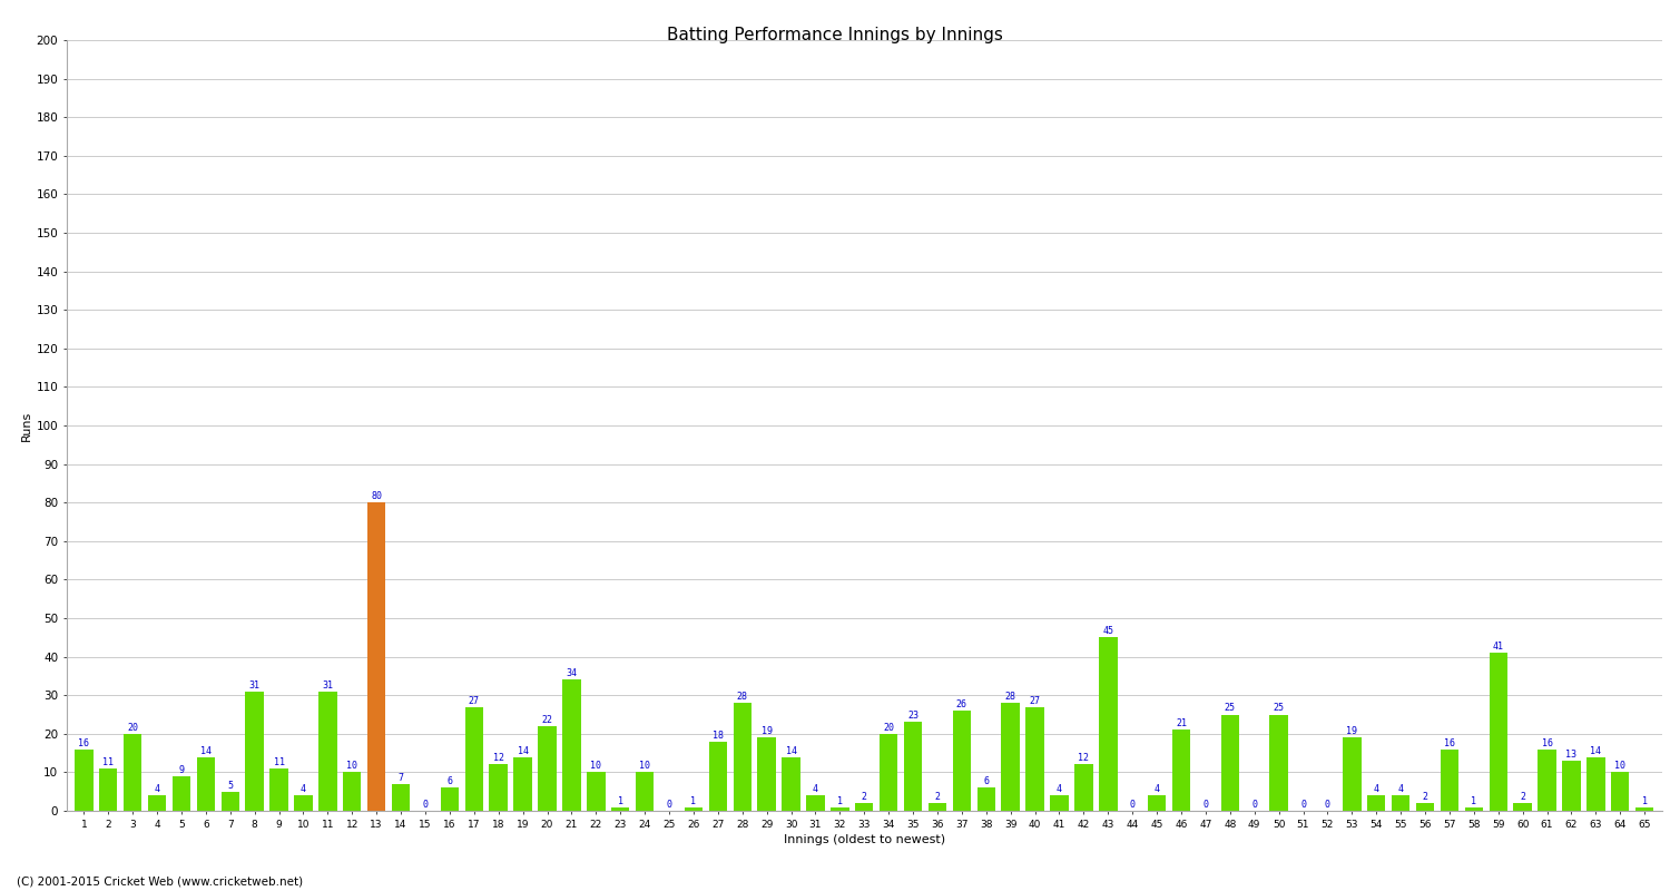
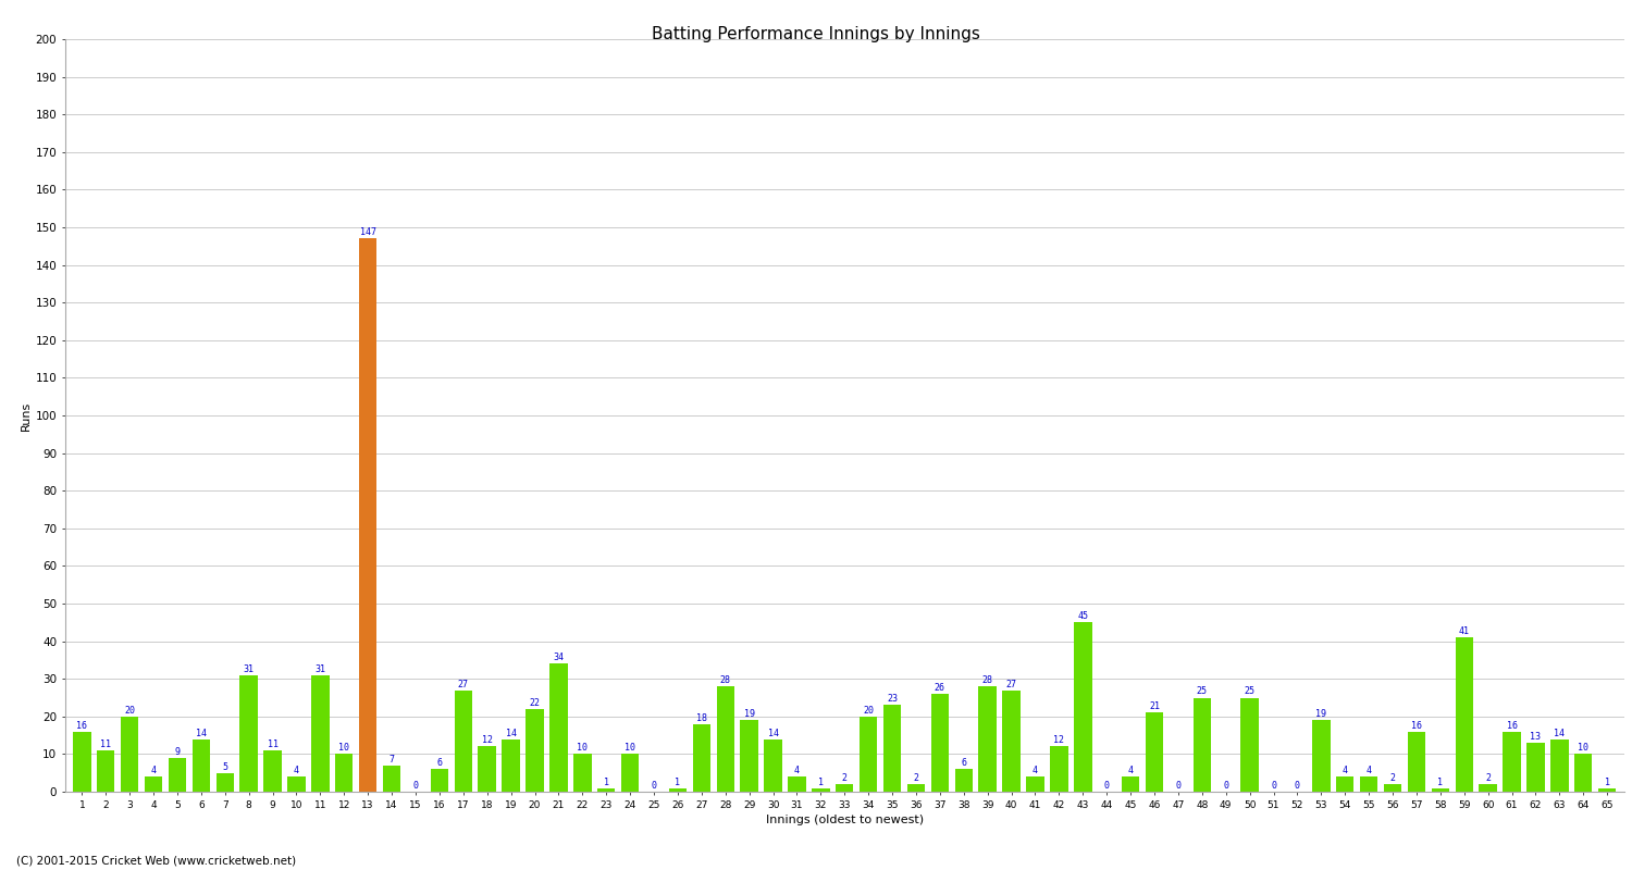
13: 80 -> 147
